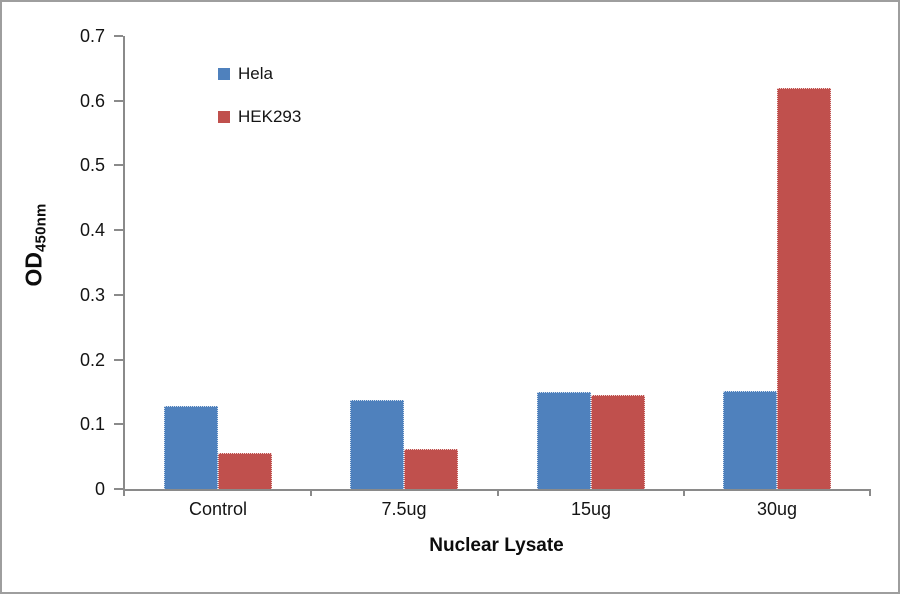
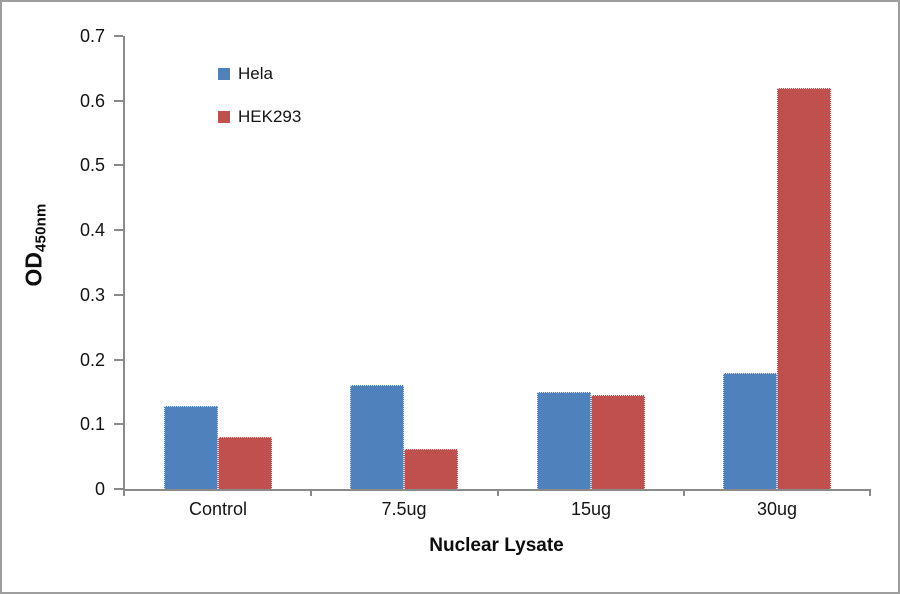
HEK293/Control: 0.06 -> 0.08
Hela/7.5ug: 0.14 -> 0.16
Hela/30ug: 0.15 -> 0.18
